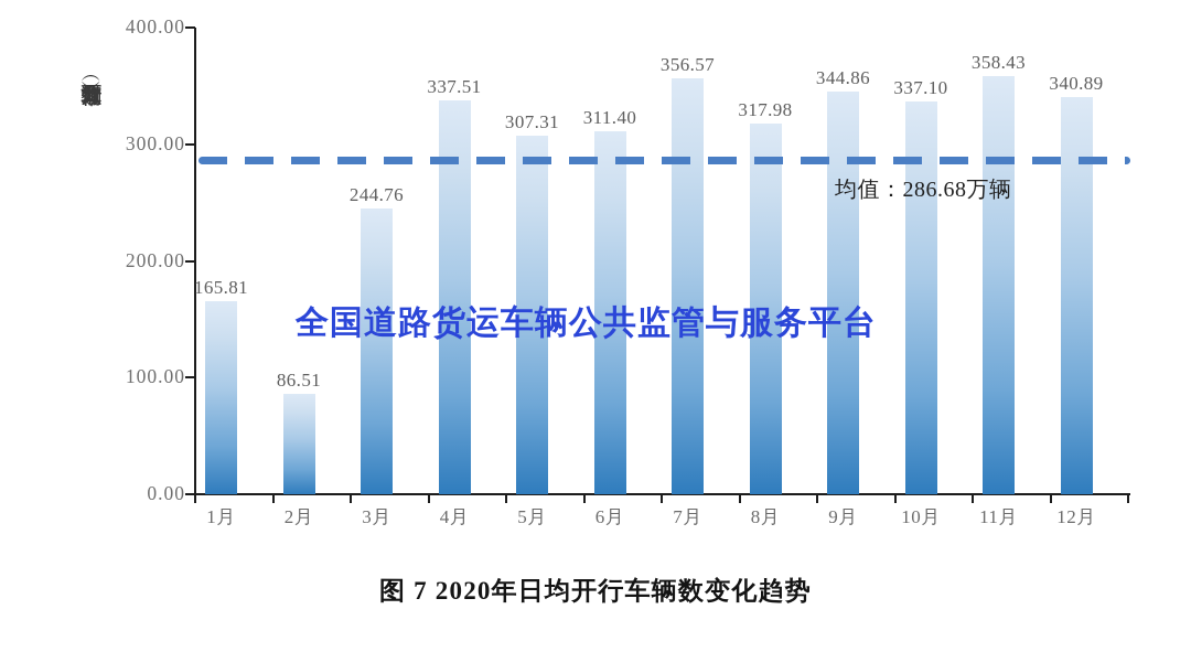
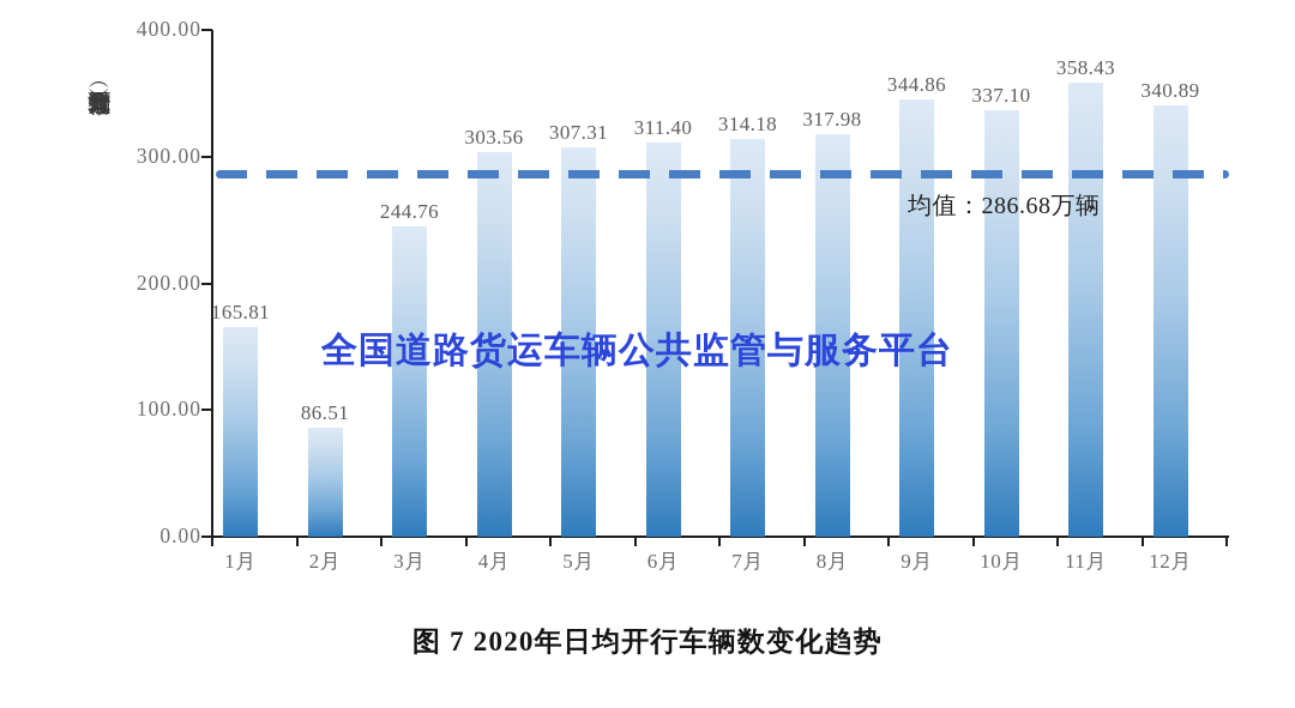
4月: 337.51 -> 303.56
7月: 356.57 -> 314.18
